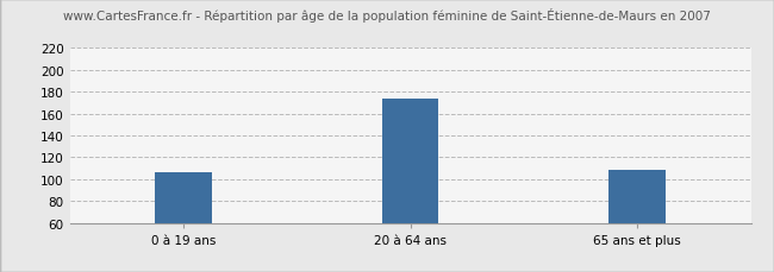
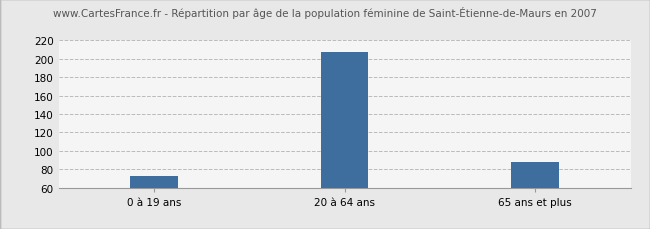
0 à 19 ans: 106 -> 73
20 à 64 ans: 174 -> 207
65 ans et plus: 108 -> 88
